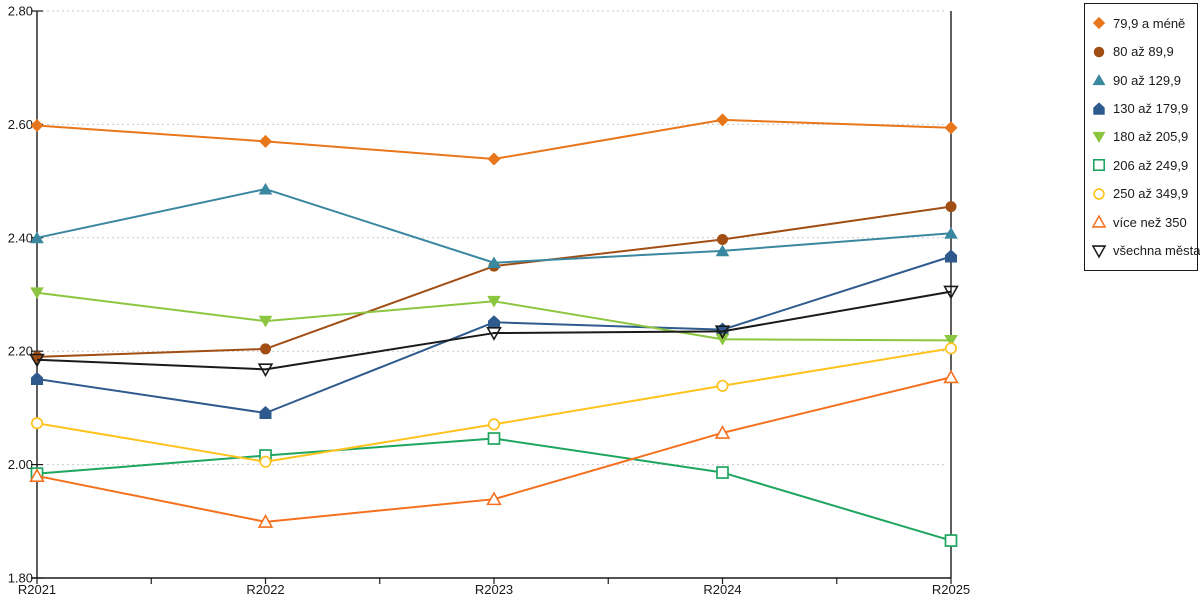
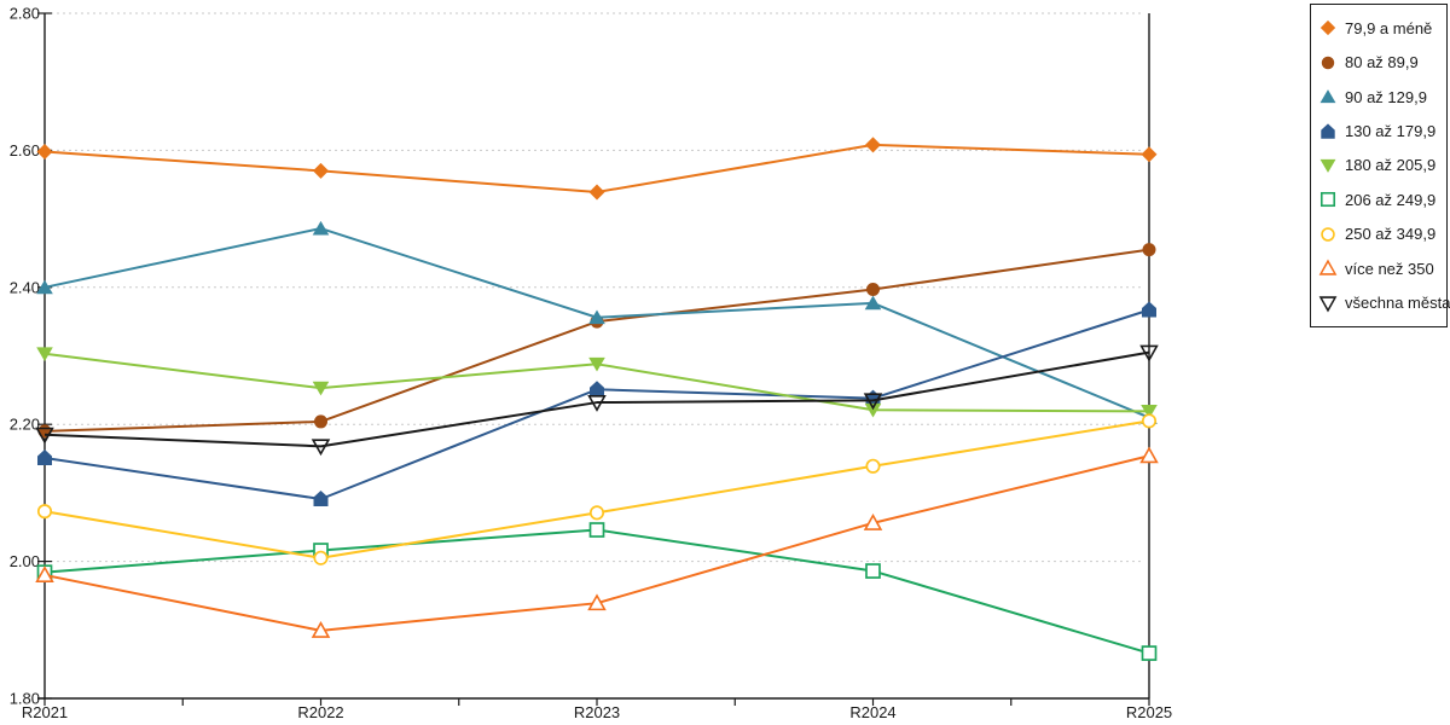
90 až 129,9/R2025: 2.41 -> 2.21
